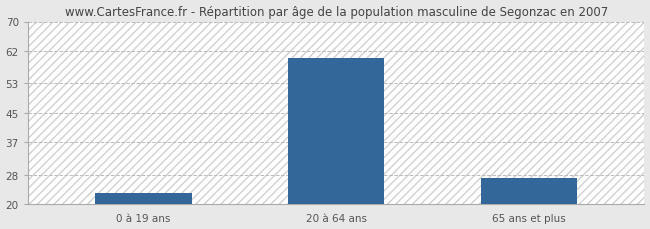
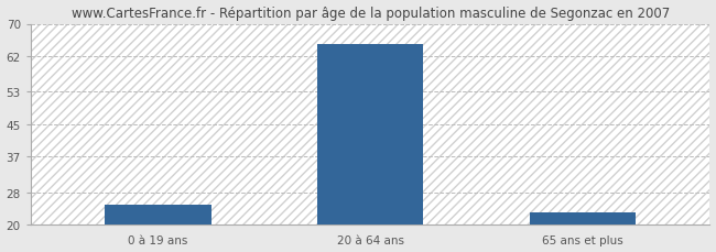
0 à 19 ans: 23 -> 25
20 à 64 ans: 60 -> 65
65 ans et plus: 27 -> 23
